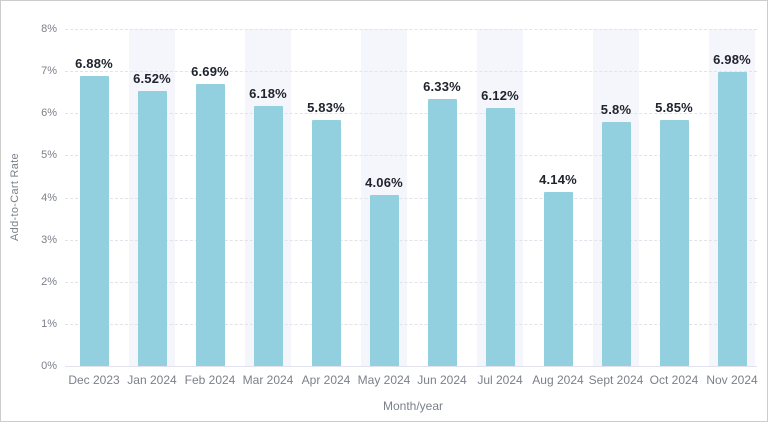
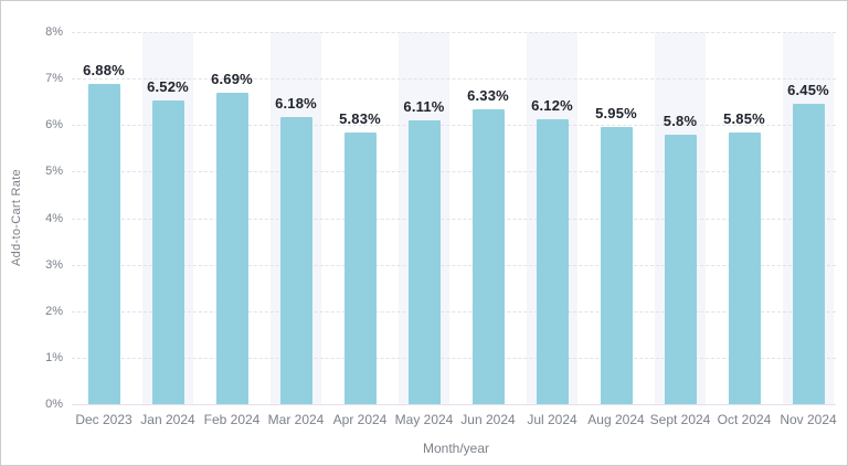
May 2024: 4.06% -> 6.11%
Aug 2024: 4.14% -> 5.95%
Nov 2024: 6.98% -> 6.45%
